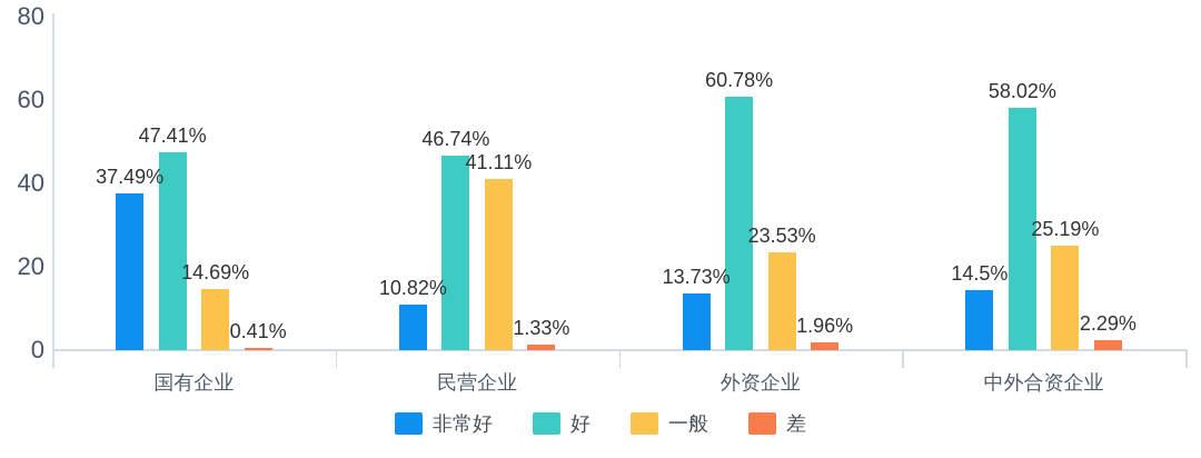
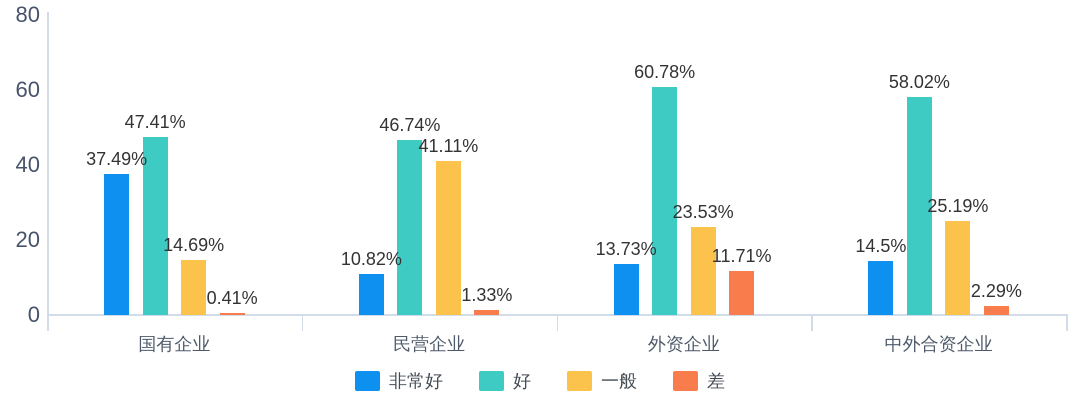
差/外资企业: 1.96% -> 11.71%
